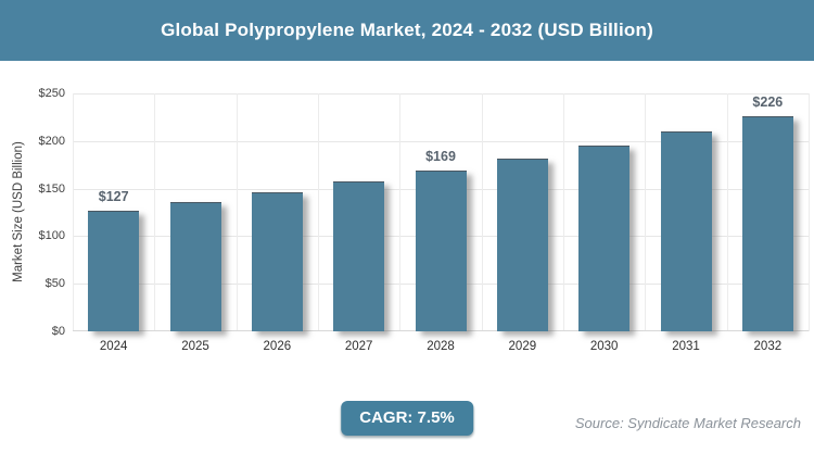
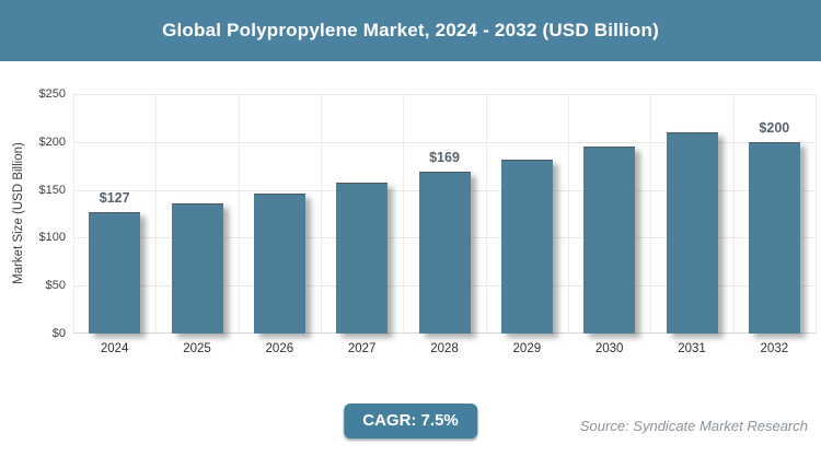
2032: $226 -> $200
